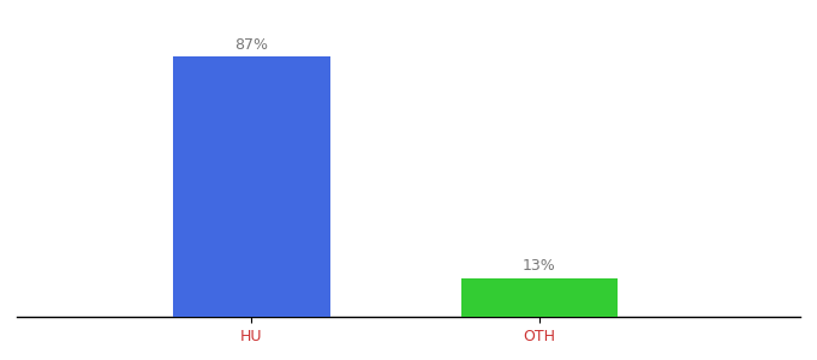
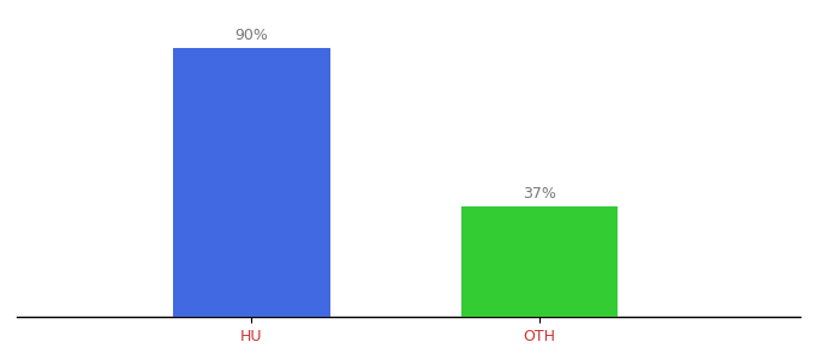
HU: 87% -> 90%
OTH: 13% -> 37%
